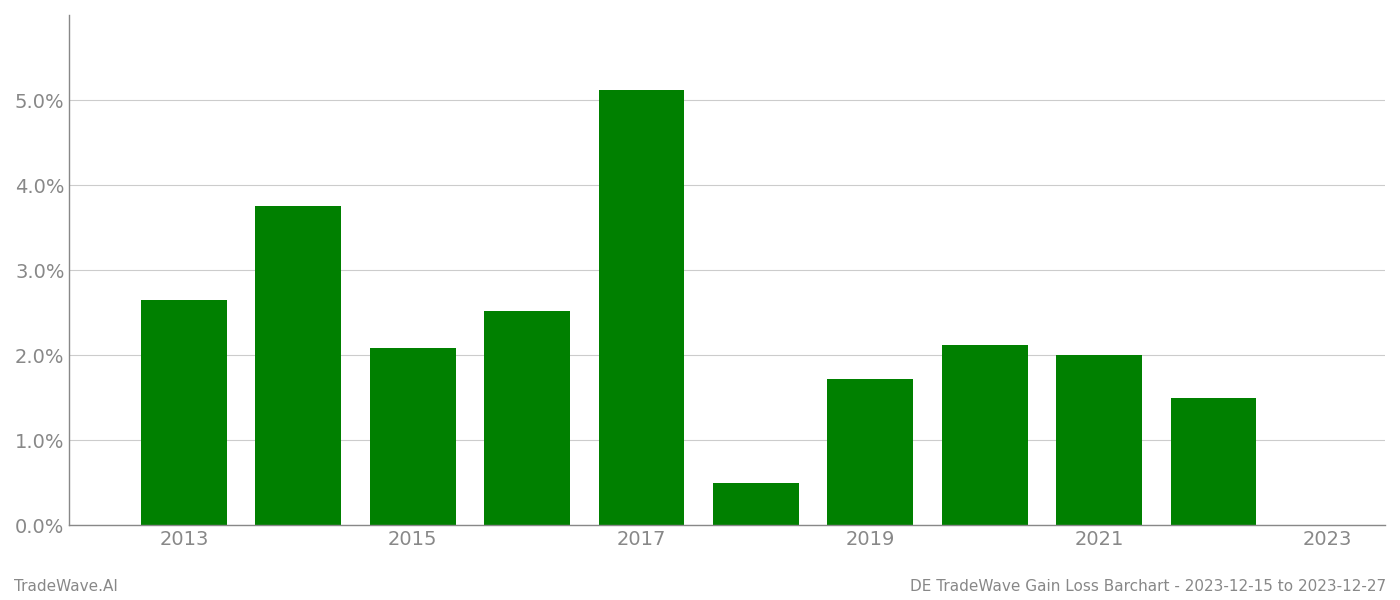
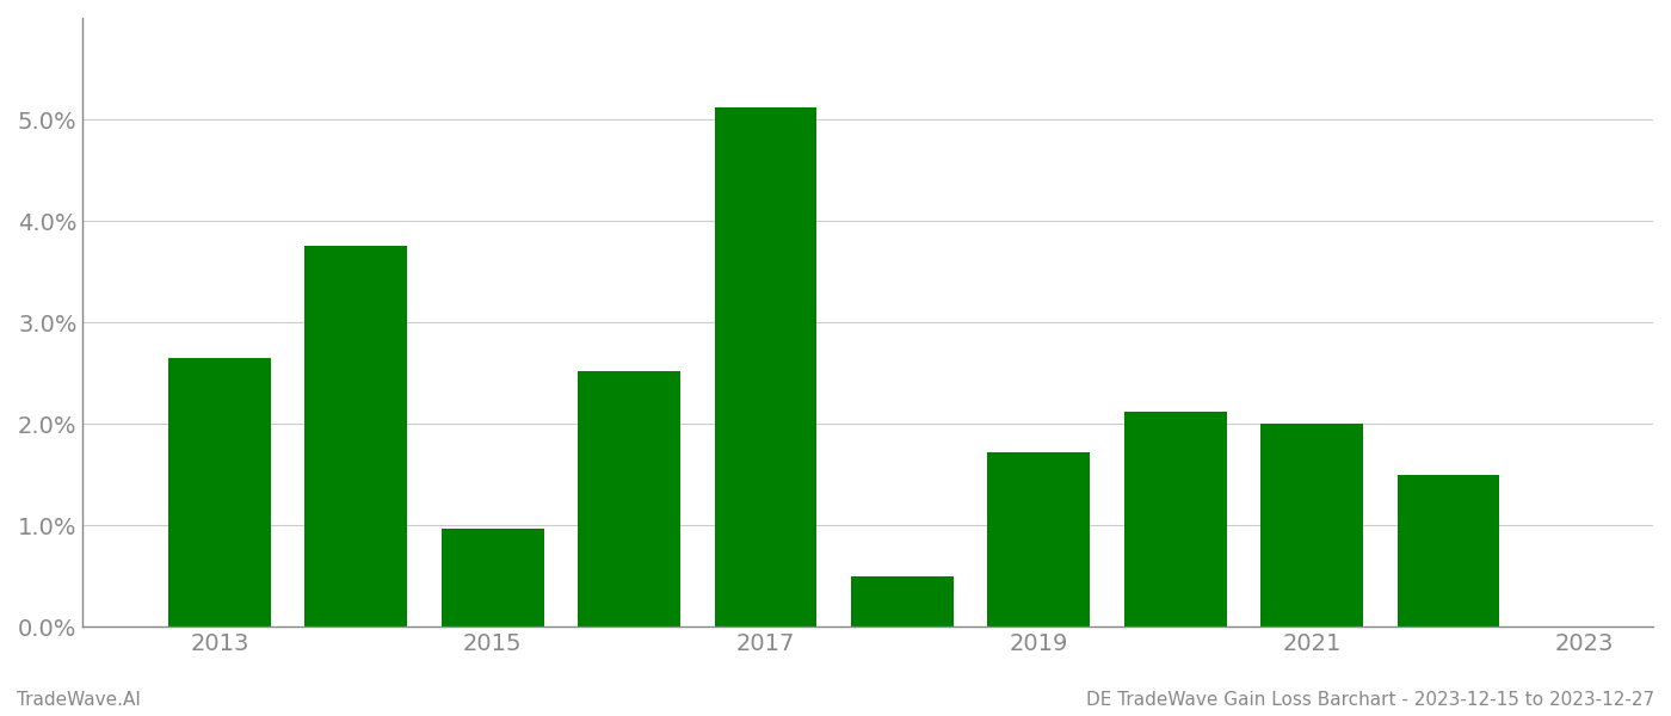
2015: 2.08% -> 0.97%
